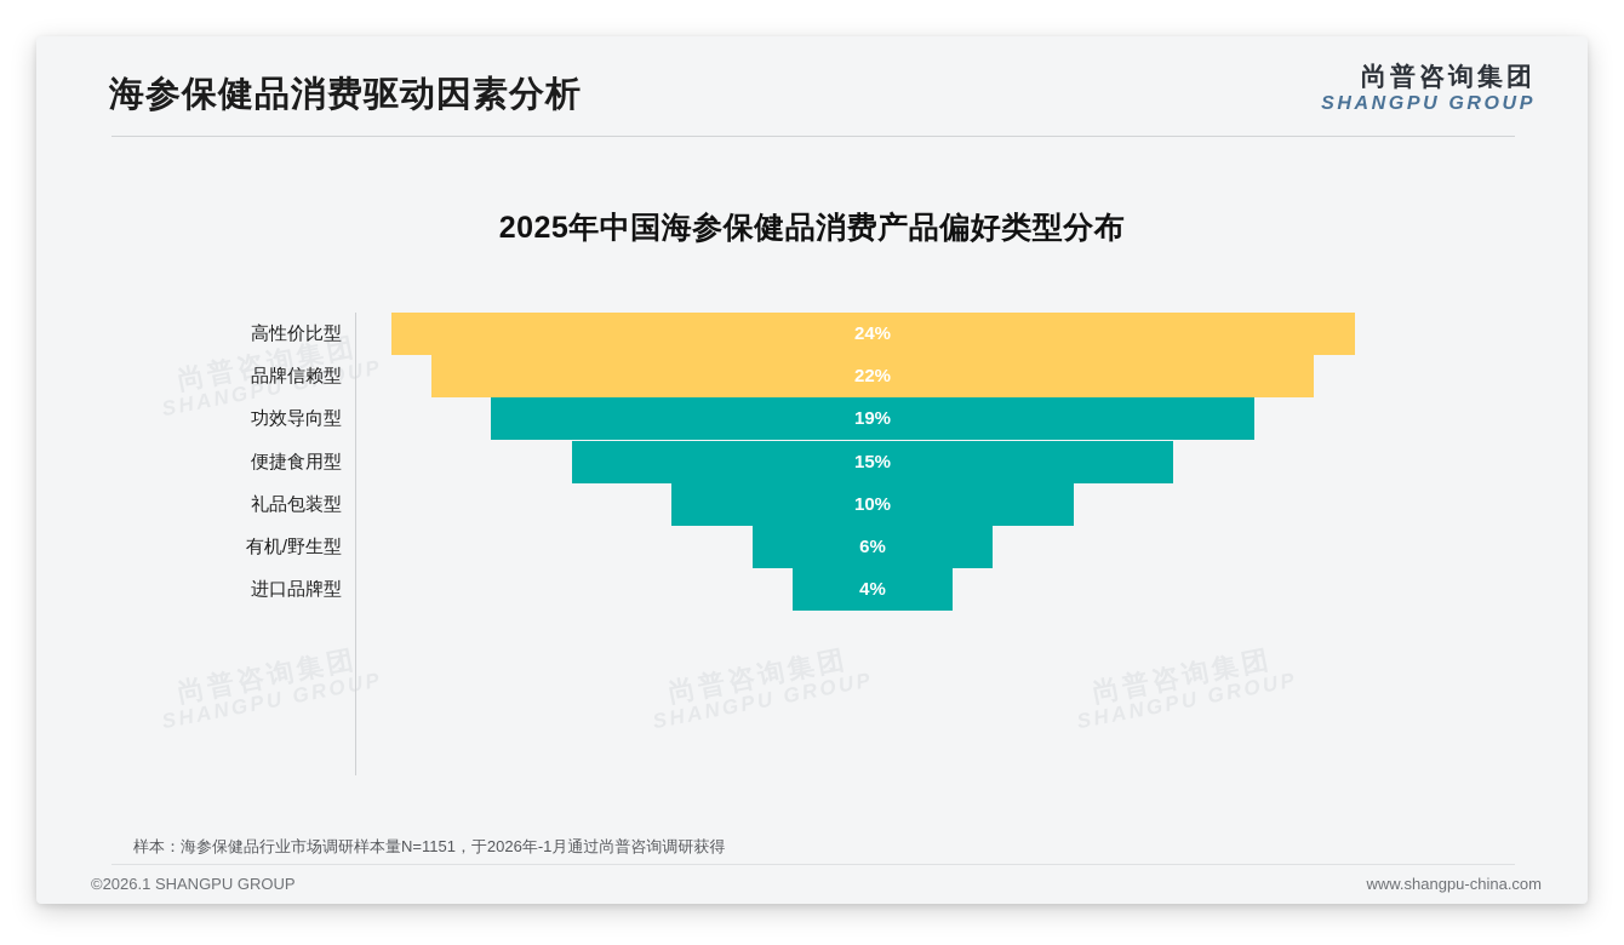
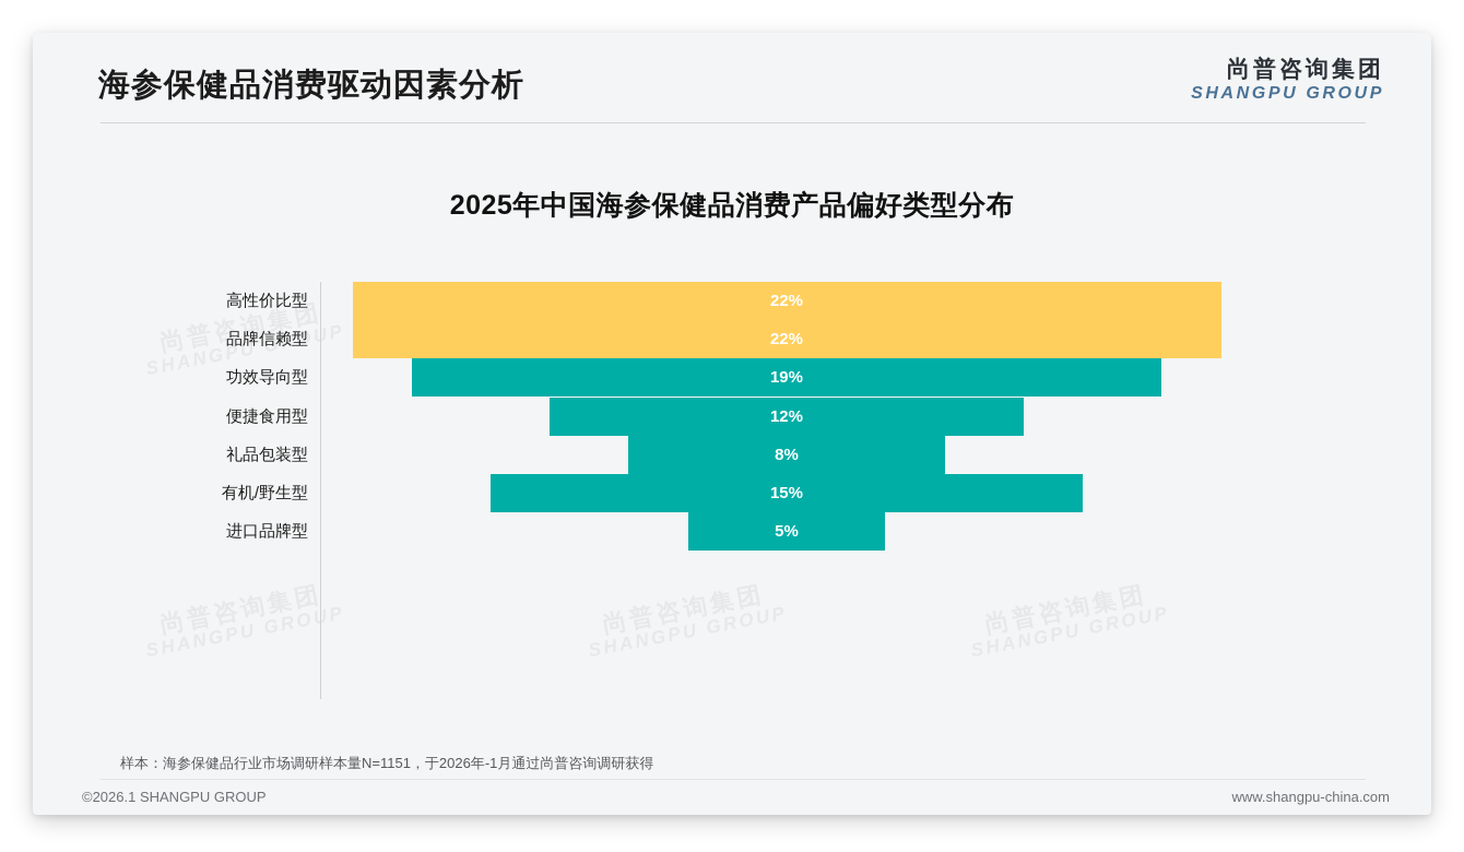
高性价比型: 24% -> 22%
便捷食用型: 15% -> 12%
礼品包装型: 10% -> 8%
有机/野生型: 6% -> 15%
进口品牌型: 4% -> 5%
